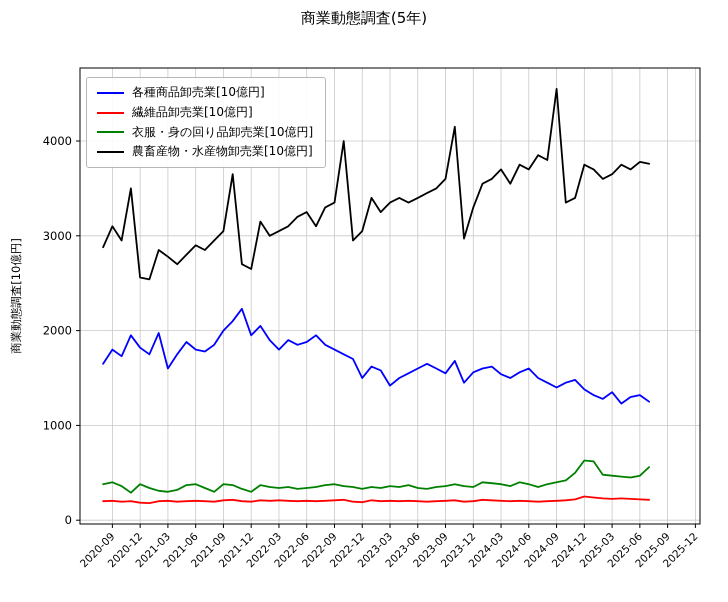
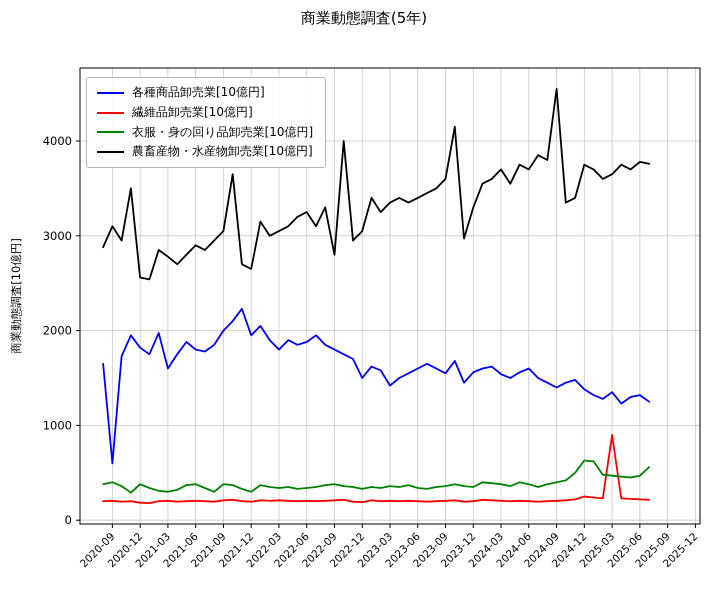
各種商品卸売業[10億円]/2020-09: 1800 -> 600
農畜産物・水産物卸売業[10億円]/2022-09: 3400 -> 2800
繊維品卸売業[10億円]/2025-03: 200 -> 900
